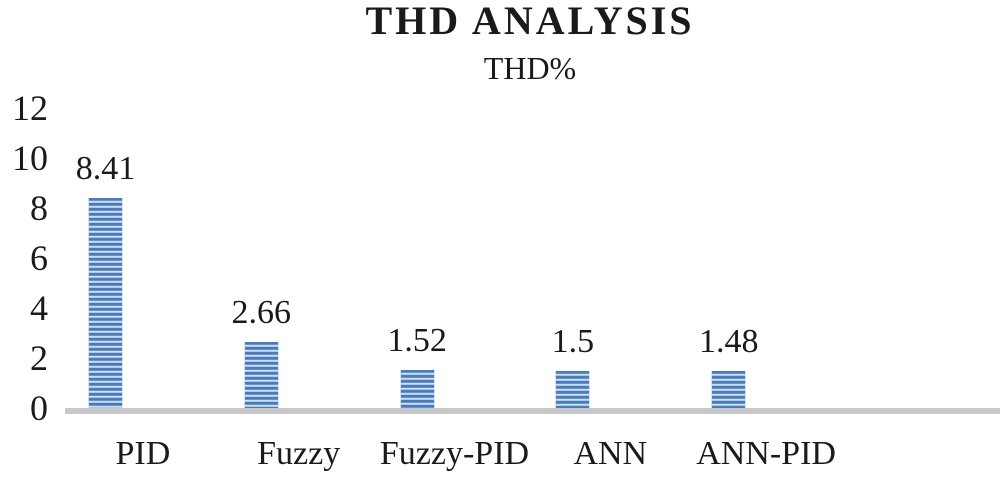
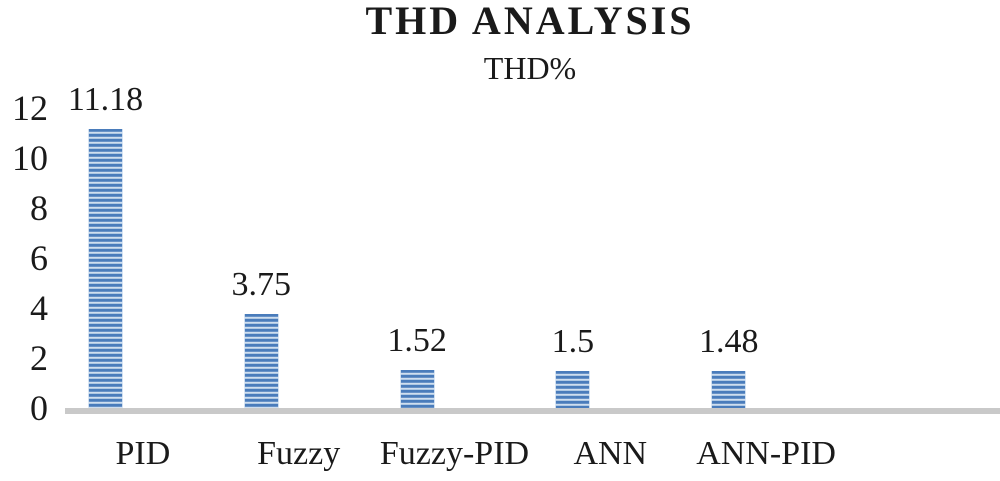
PID: 8.41 -> 11.18
Fuzzy: 2.66 -> 3.75
